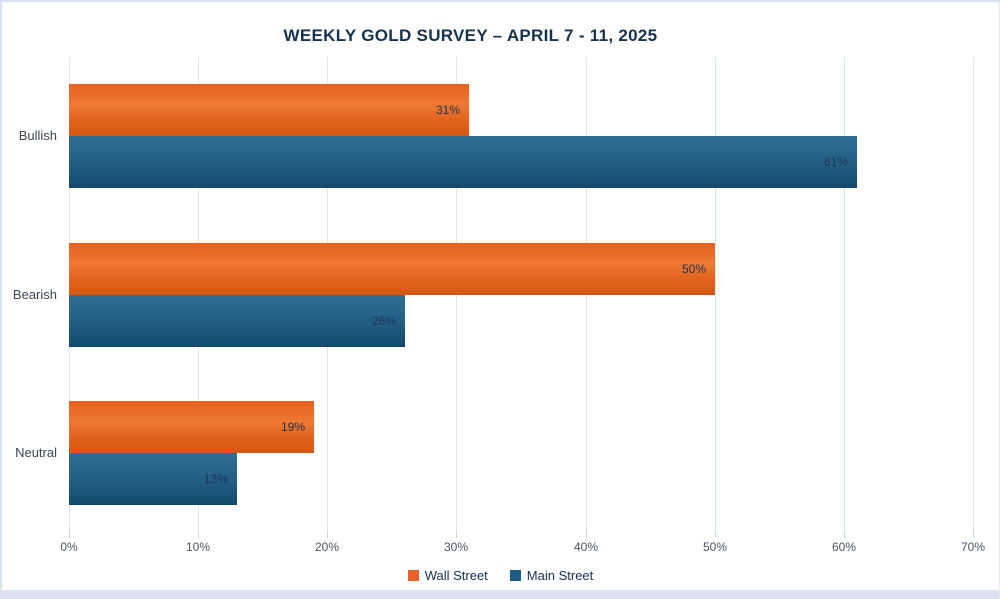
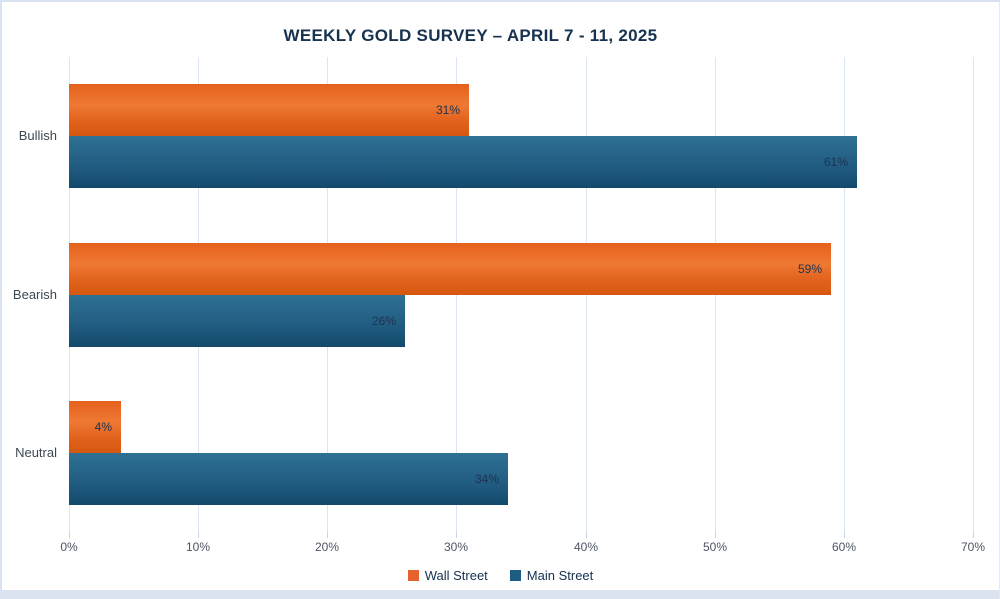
Wall Street/Bearish: 50% -> 59%
Wall Street/Neutral: 19% -> 4%
Main Street/Neutral: 13% -> 34%
